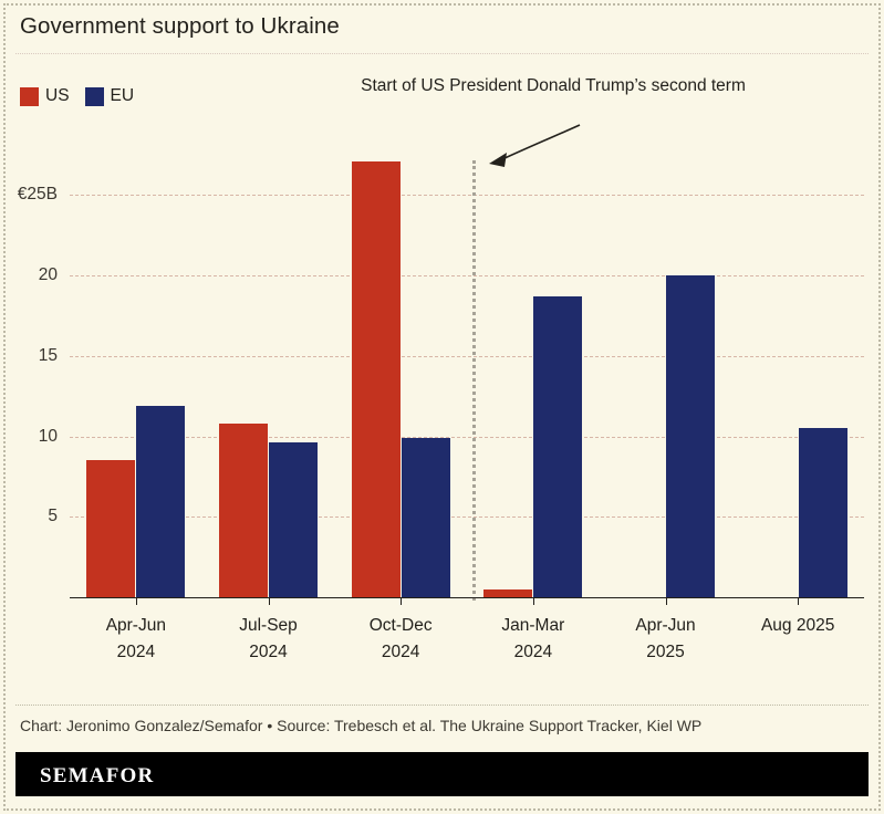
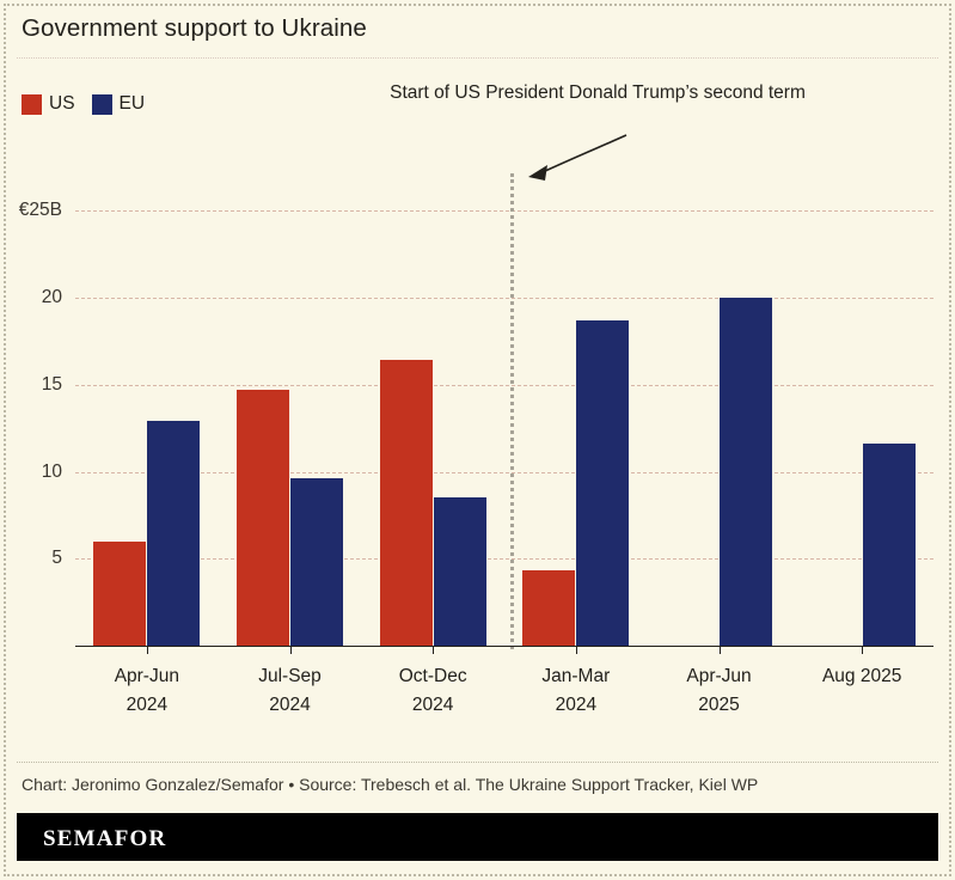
US/Apr-Jun 2024: €8.5B -> €6.0B
EU/Apr-Jun 2024: €11.9B -> €12.9B
US/Jul-Sep 2024: €10.8B -> €14.7B
US/Oct-Dec 2024: €27.1B -> €16.4B
EU/Oct-Dec 2024: €9.9B -> €8.5B
US/Jan-Mar 2024: €0.5B -> €4.3B
EU/Aug 2025: €10.5B -> €11.6B
